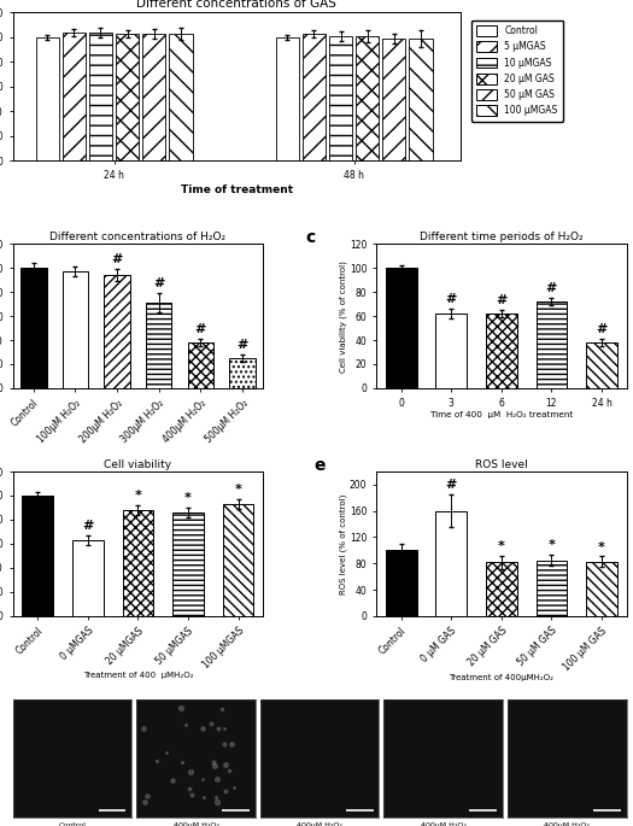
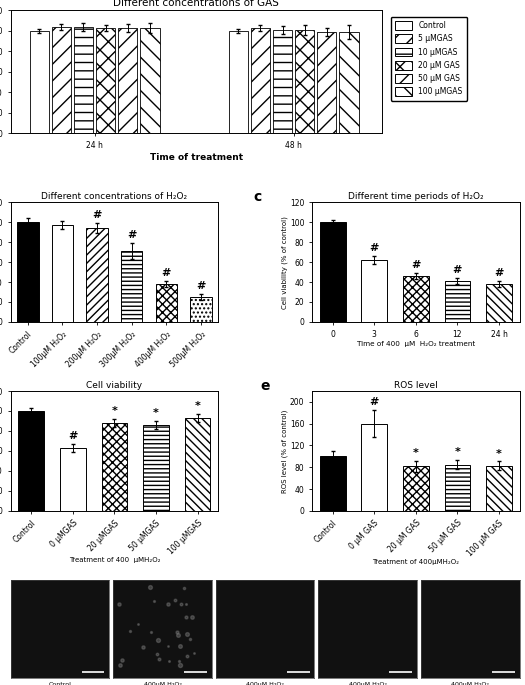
Different time periods of H₂O₂/6: 62 -> 46
Different time periods of H₂O₂/12: 72 -> 41
